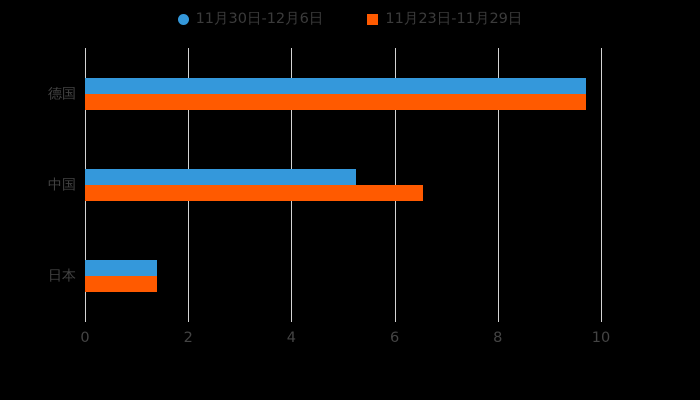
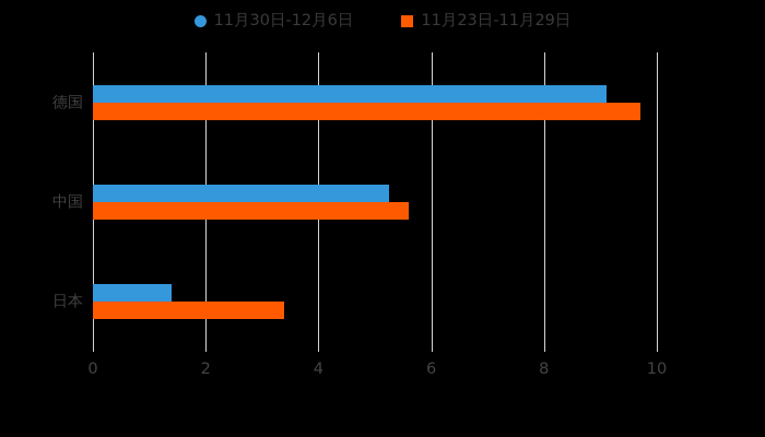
11月30日-12月6日/德国: 9.7 -> 9.1
11月23日-11月29日/中国: 6.5 -> 5.6
11月23日-11月29日/日本: 1.4 -> 3.4
